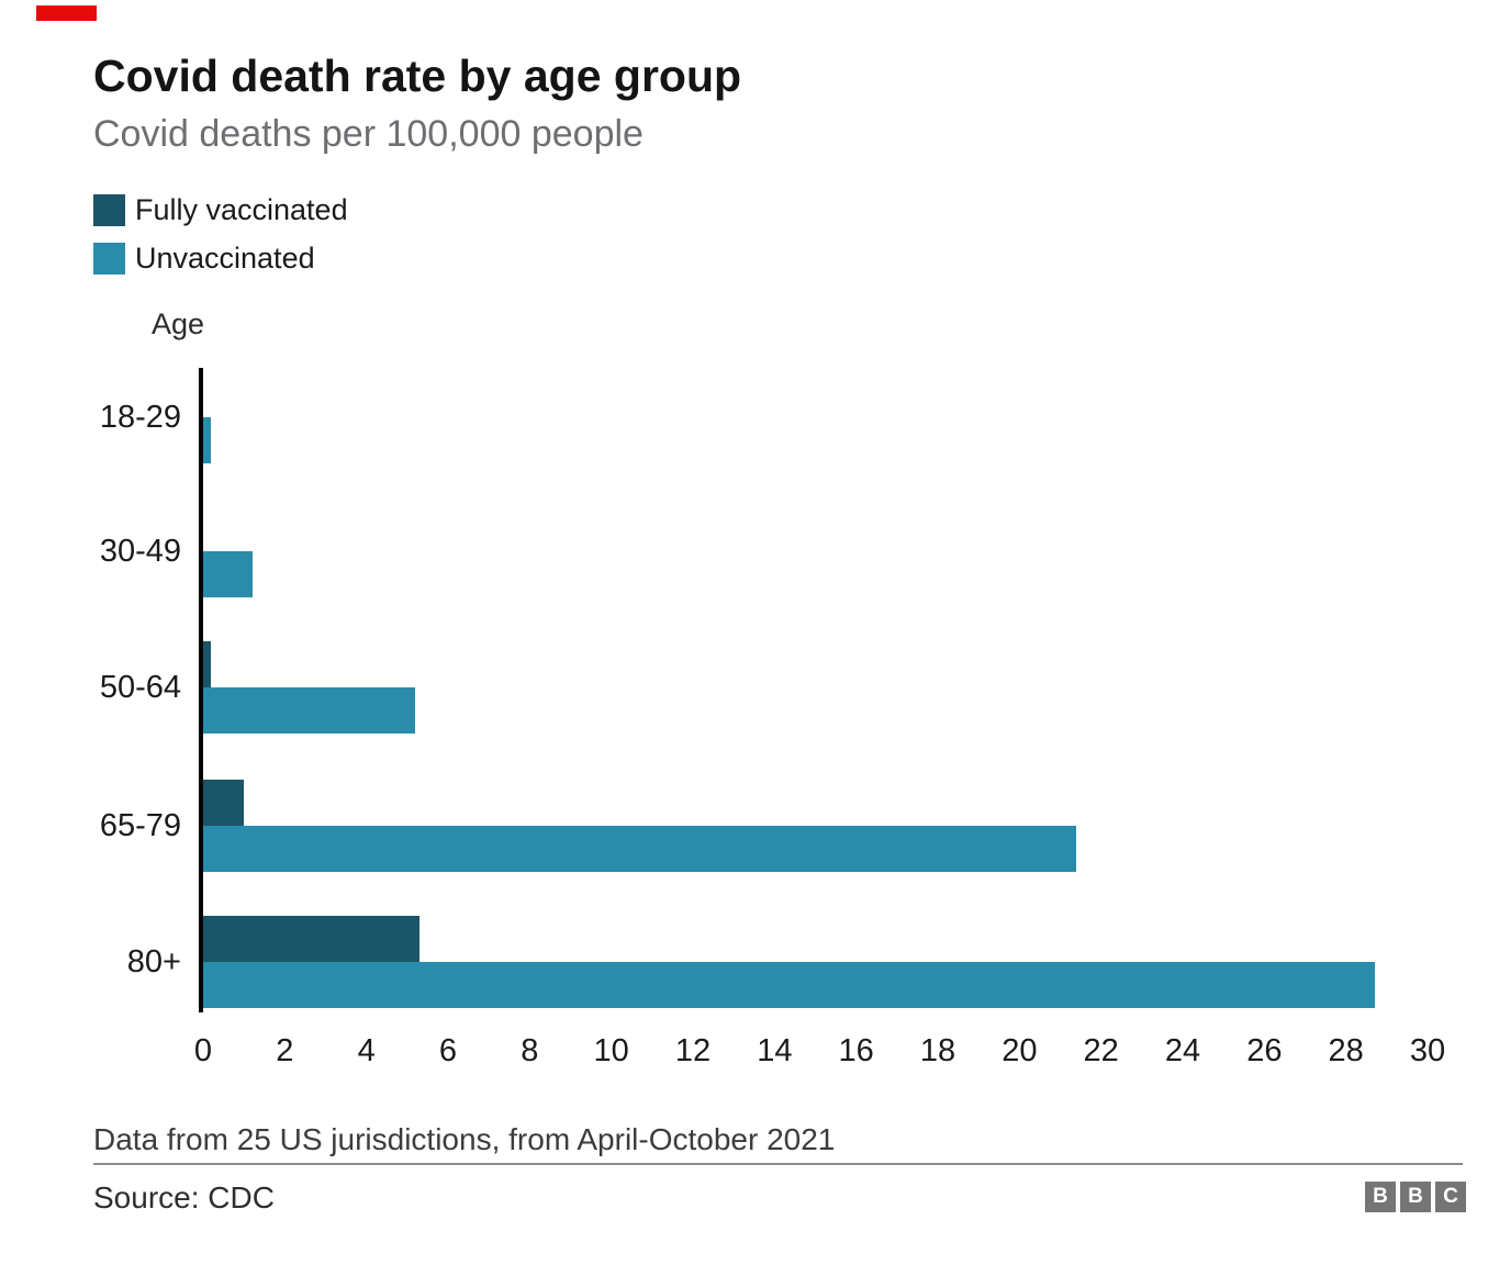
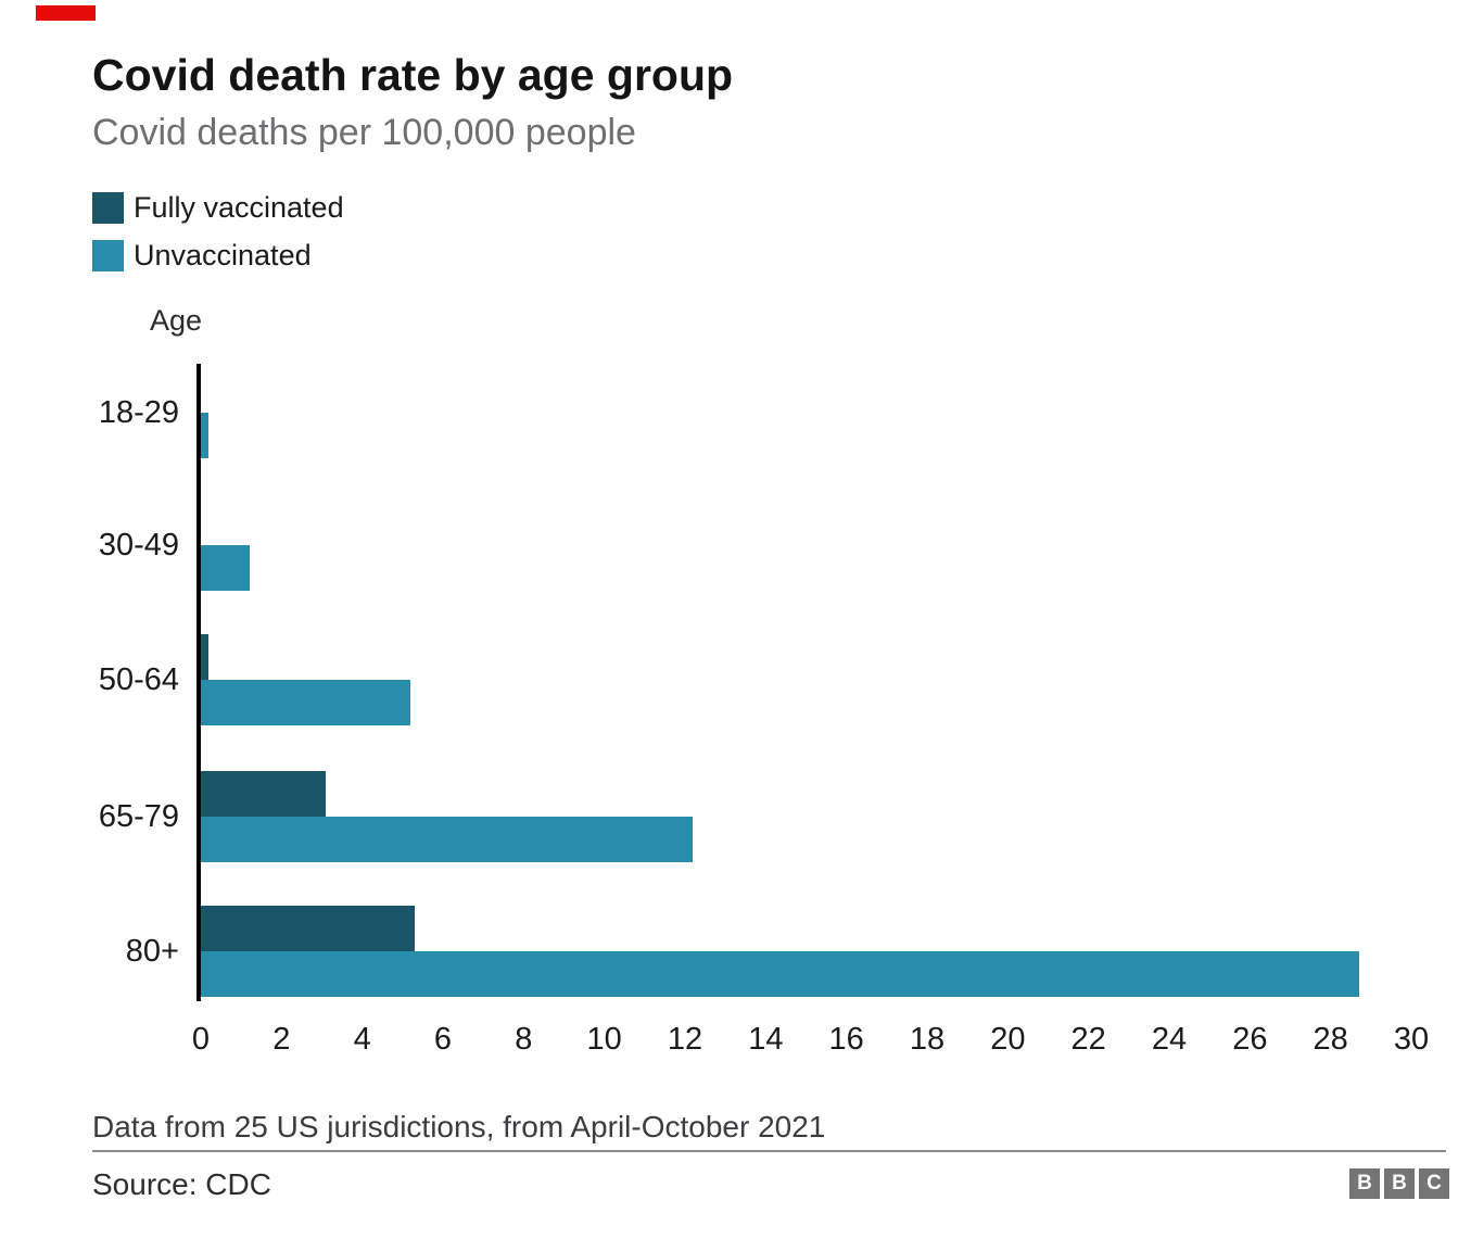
Fully vaccinated/65-79: 1.0 -> 3.1
Unvaccinated/65-79: 21.4 -> 12.2
